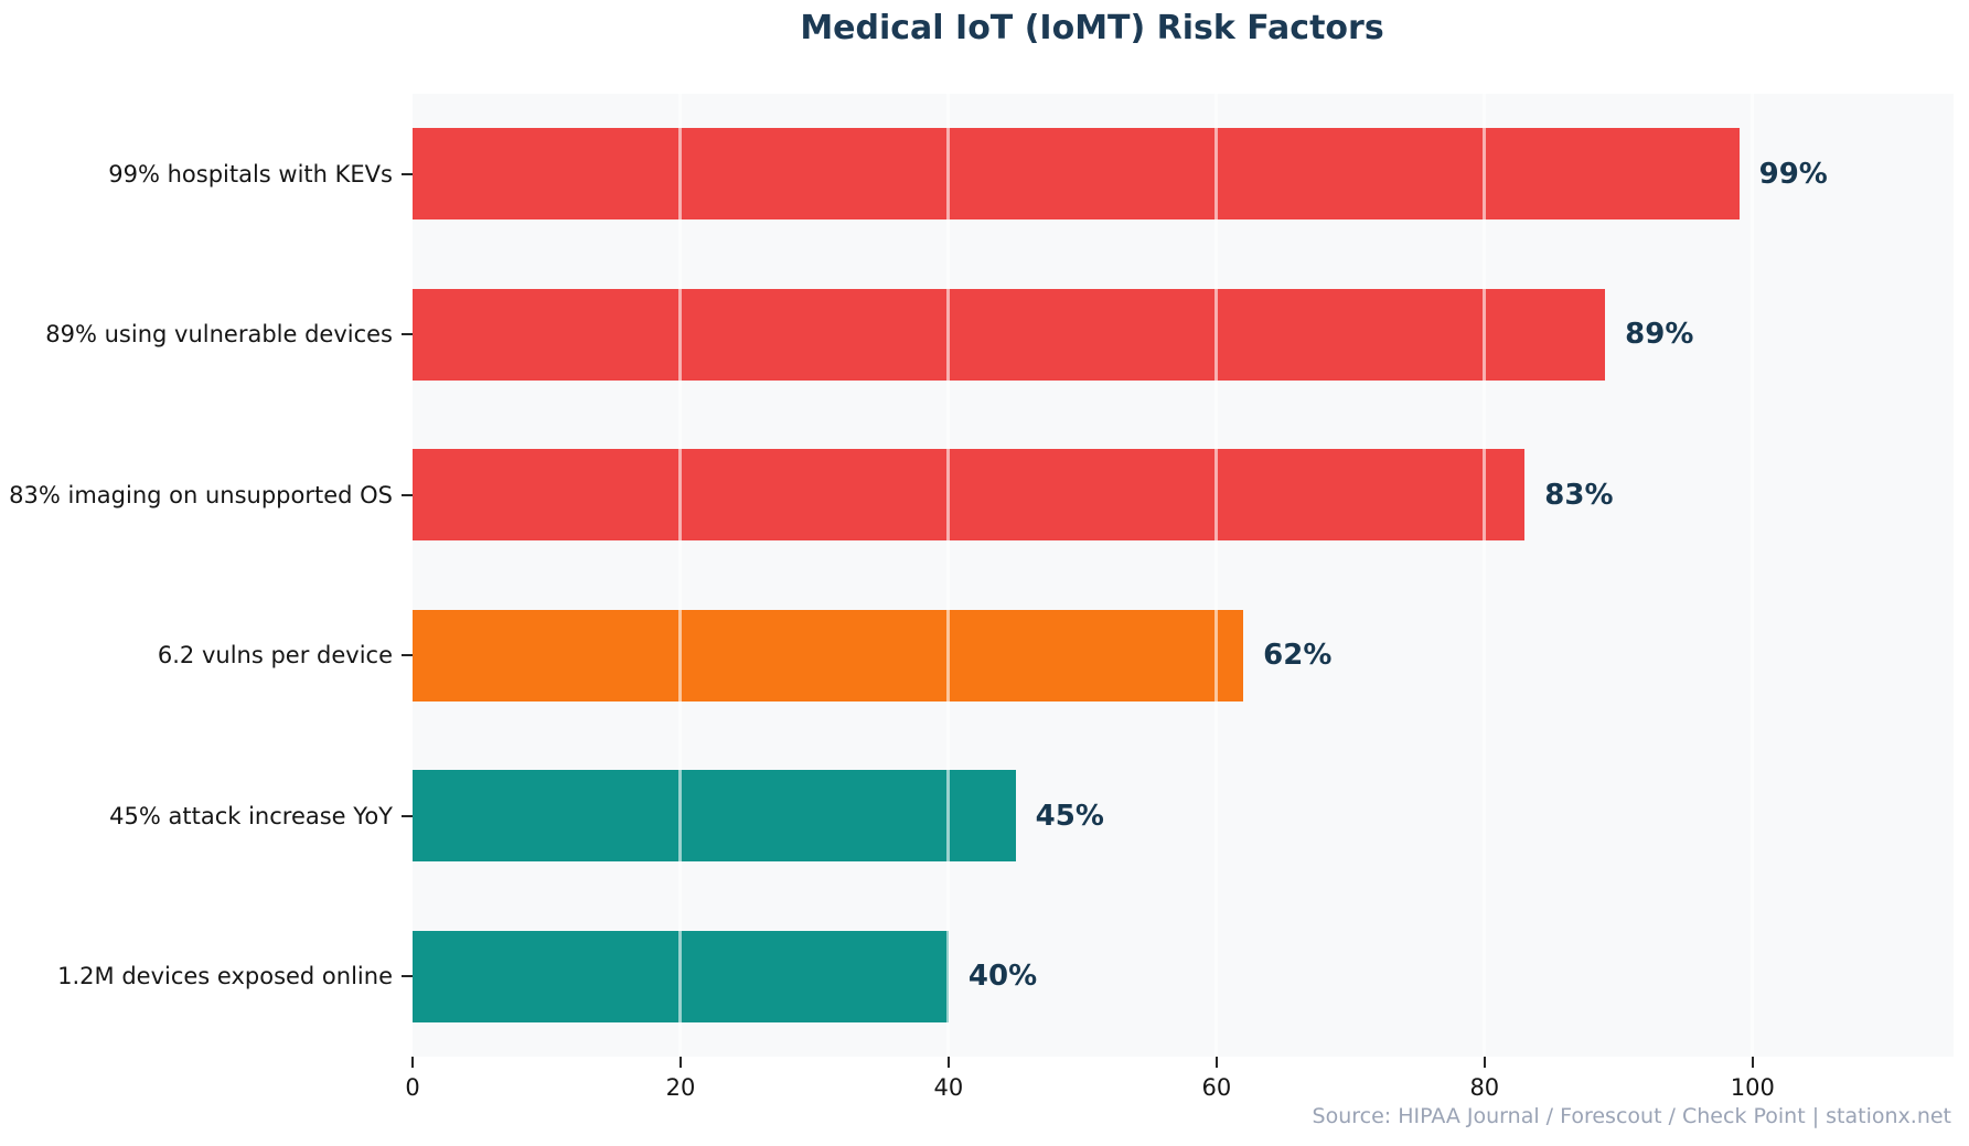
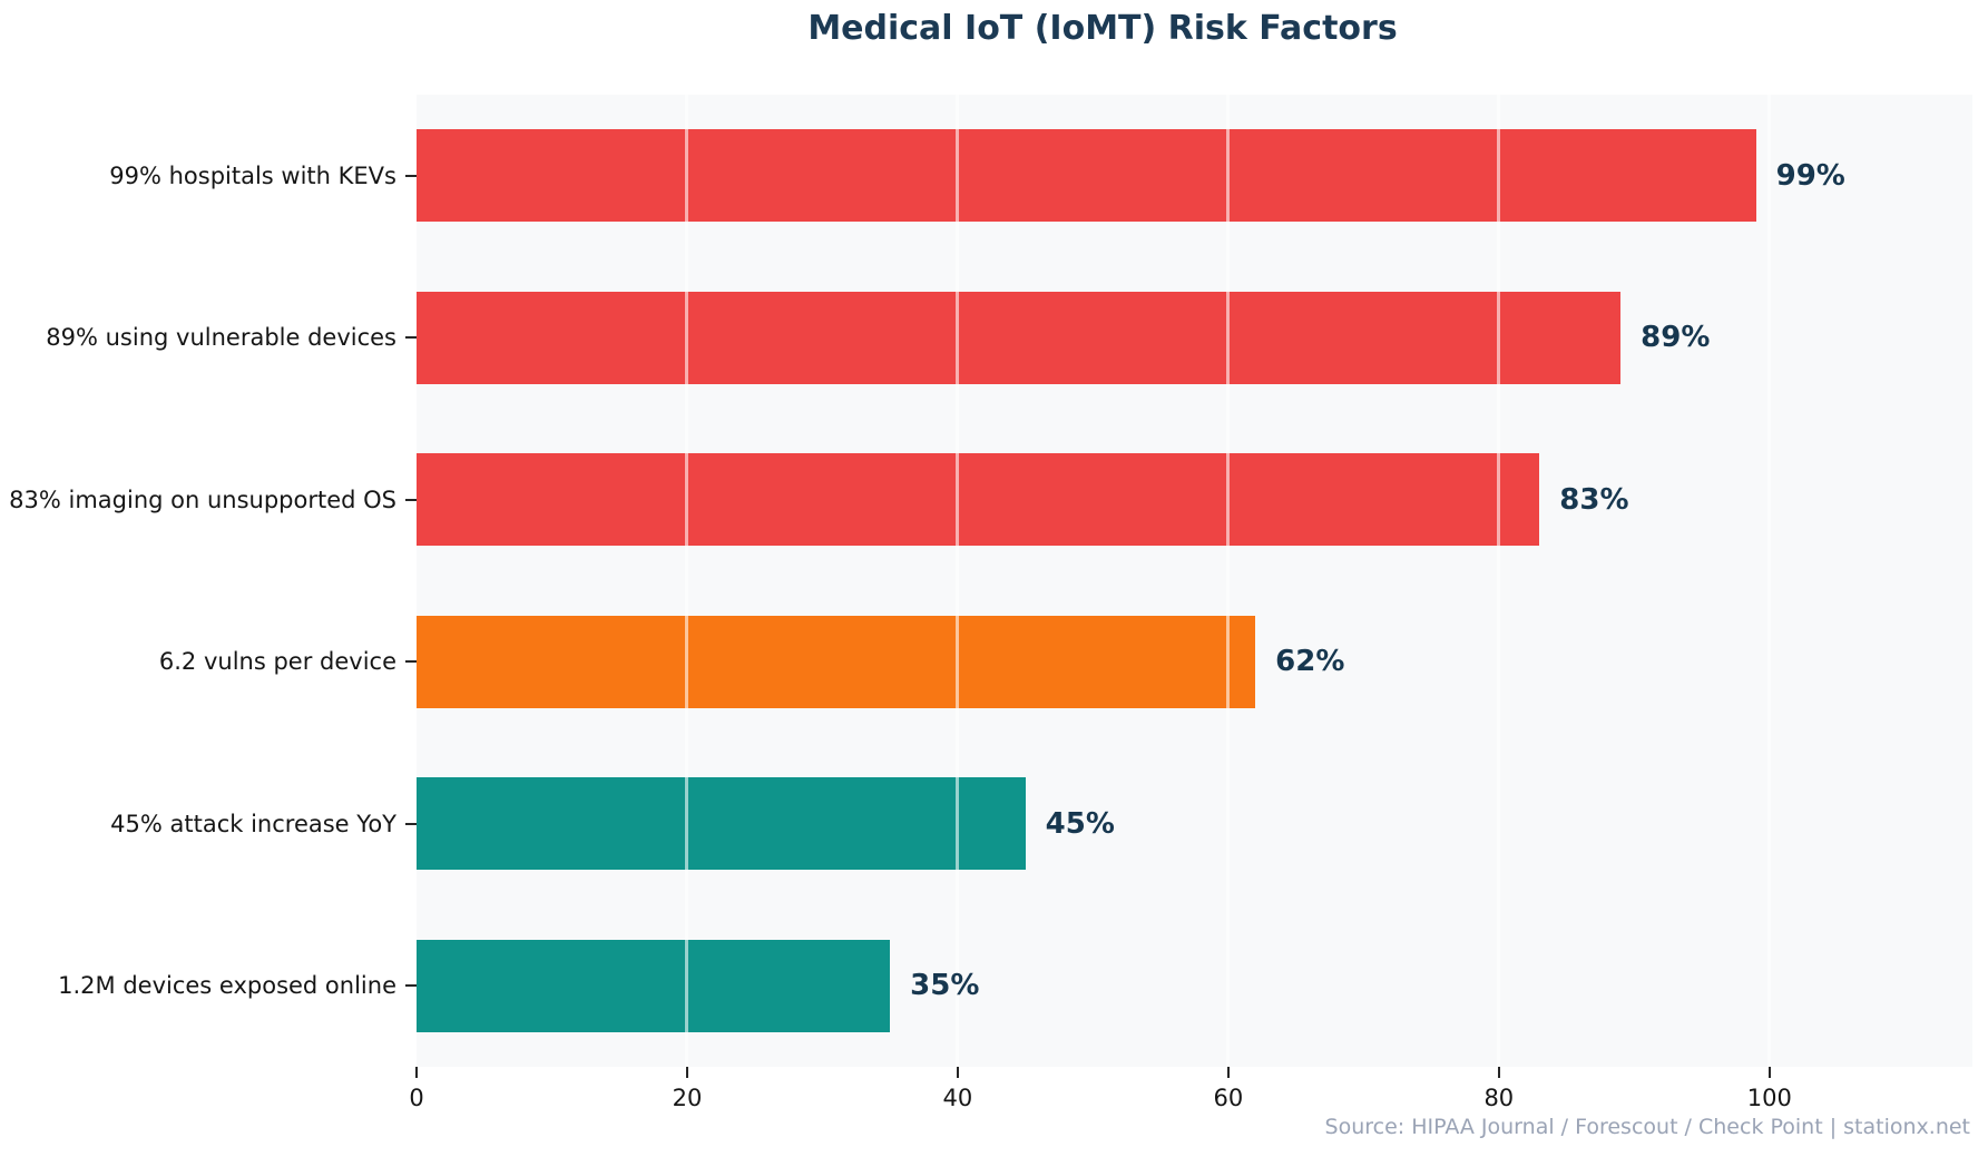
1.2M devices exposed online: 40% -> 35%
